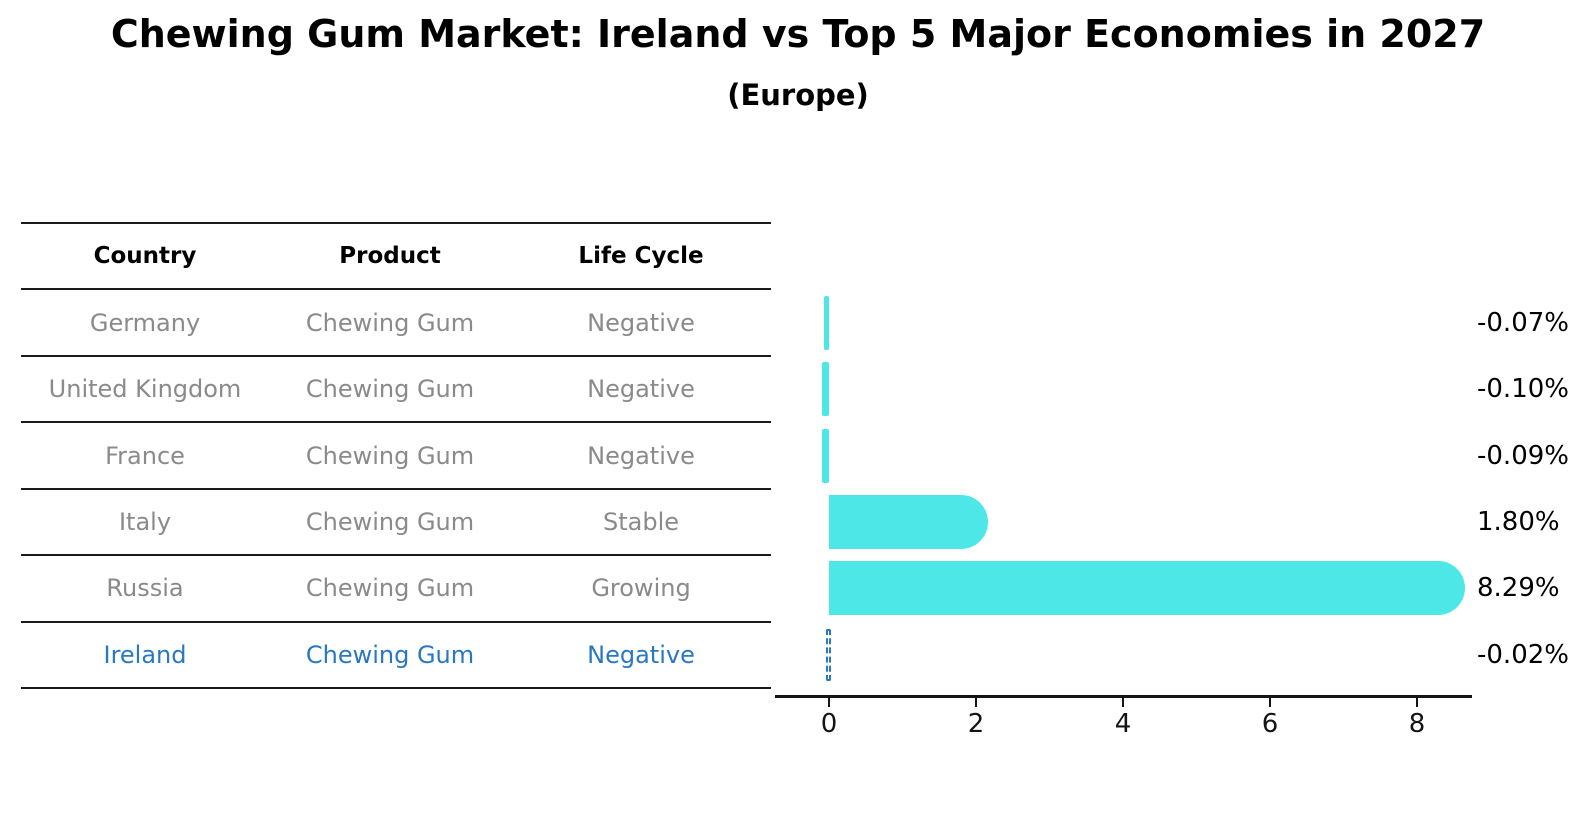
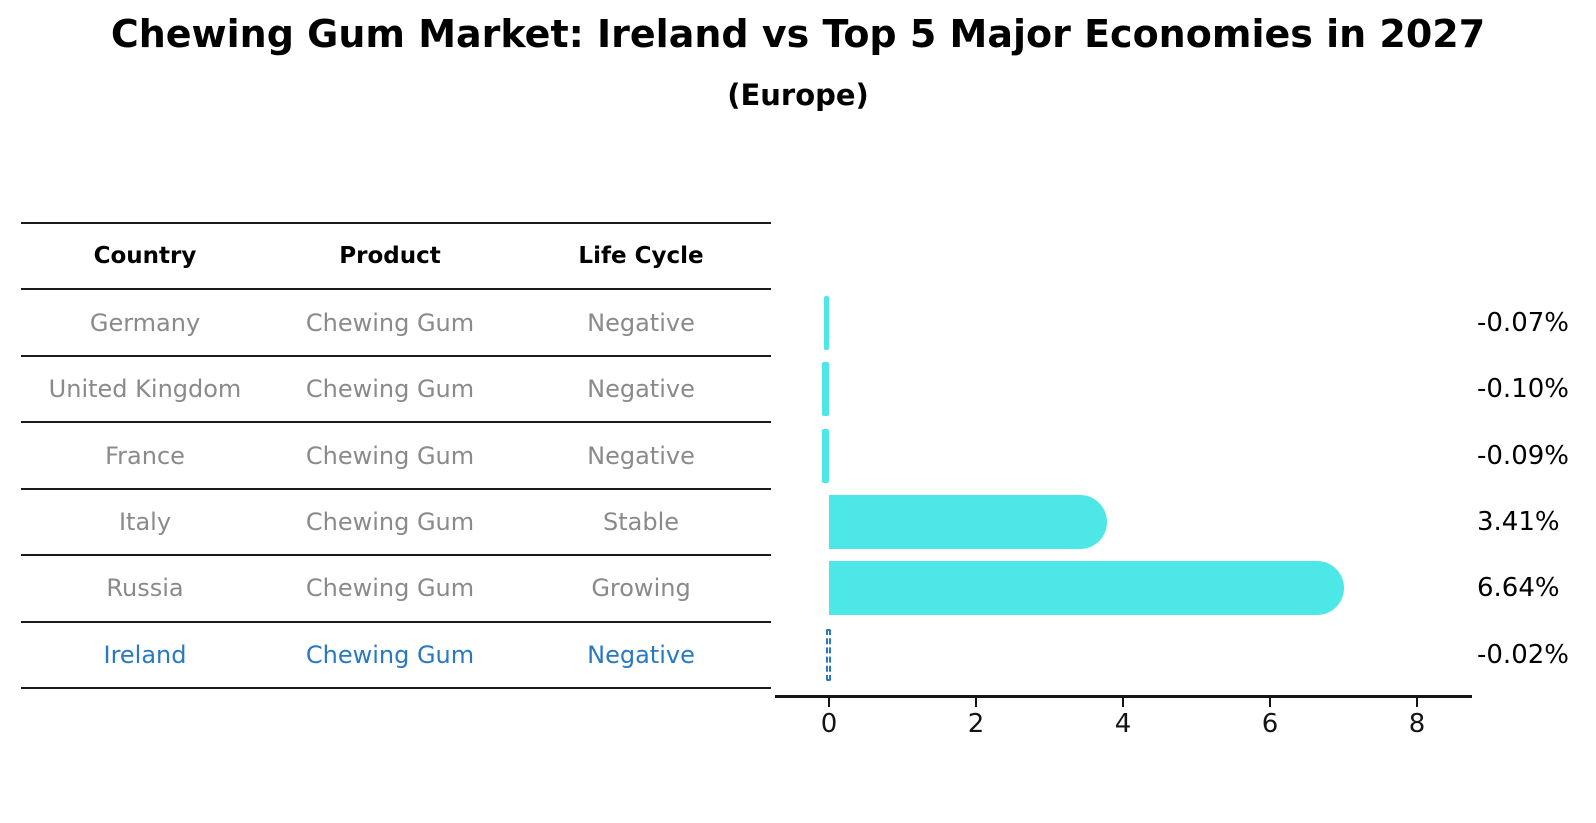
Italy: 1.80% -> 3.41%
Russia: 8.29% -> 6.64%
